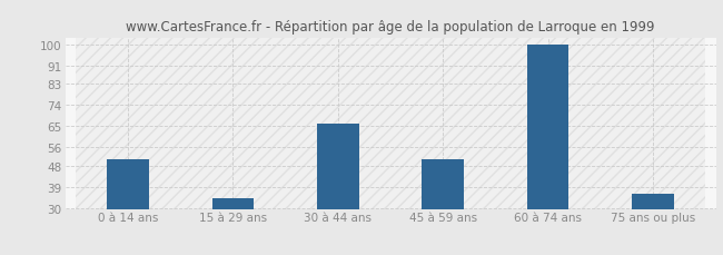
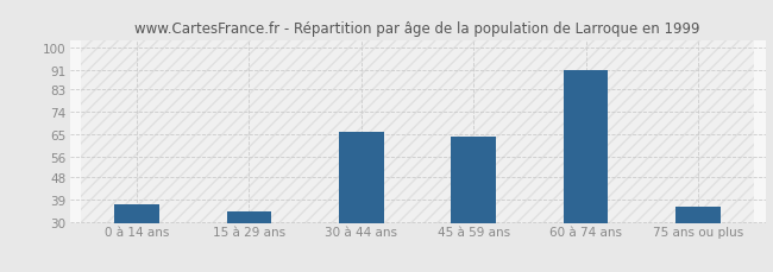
0 à 14 ans: 51 -> 37
45 à 59 ans: 51 -> 64
60 à 74 ans: 100 -> 91
